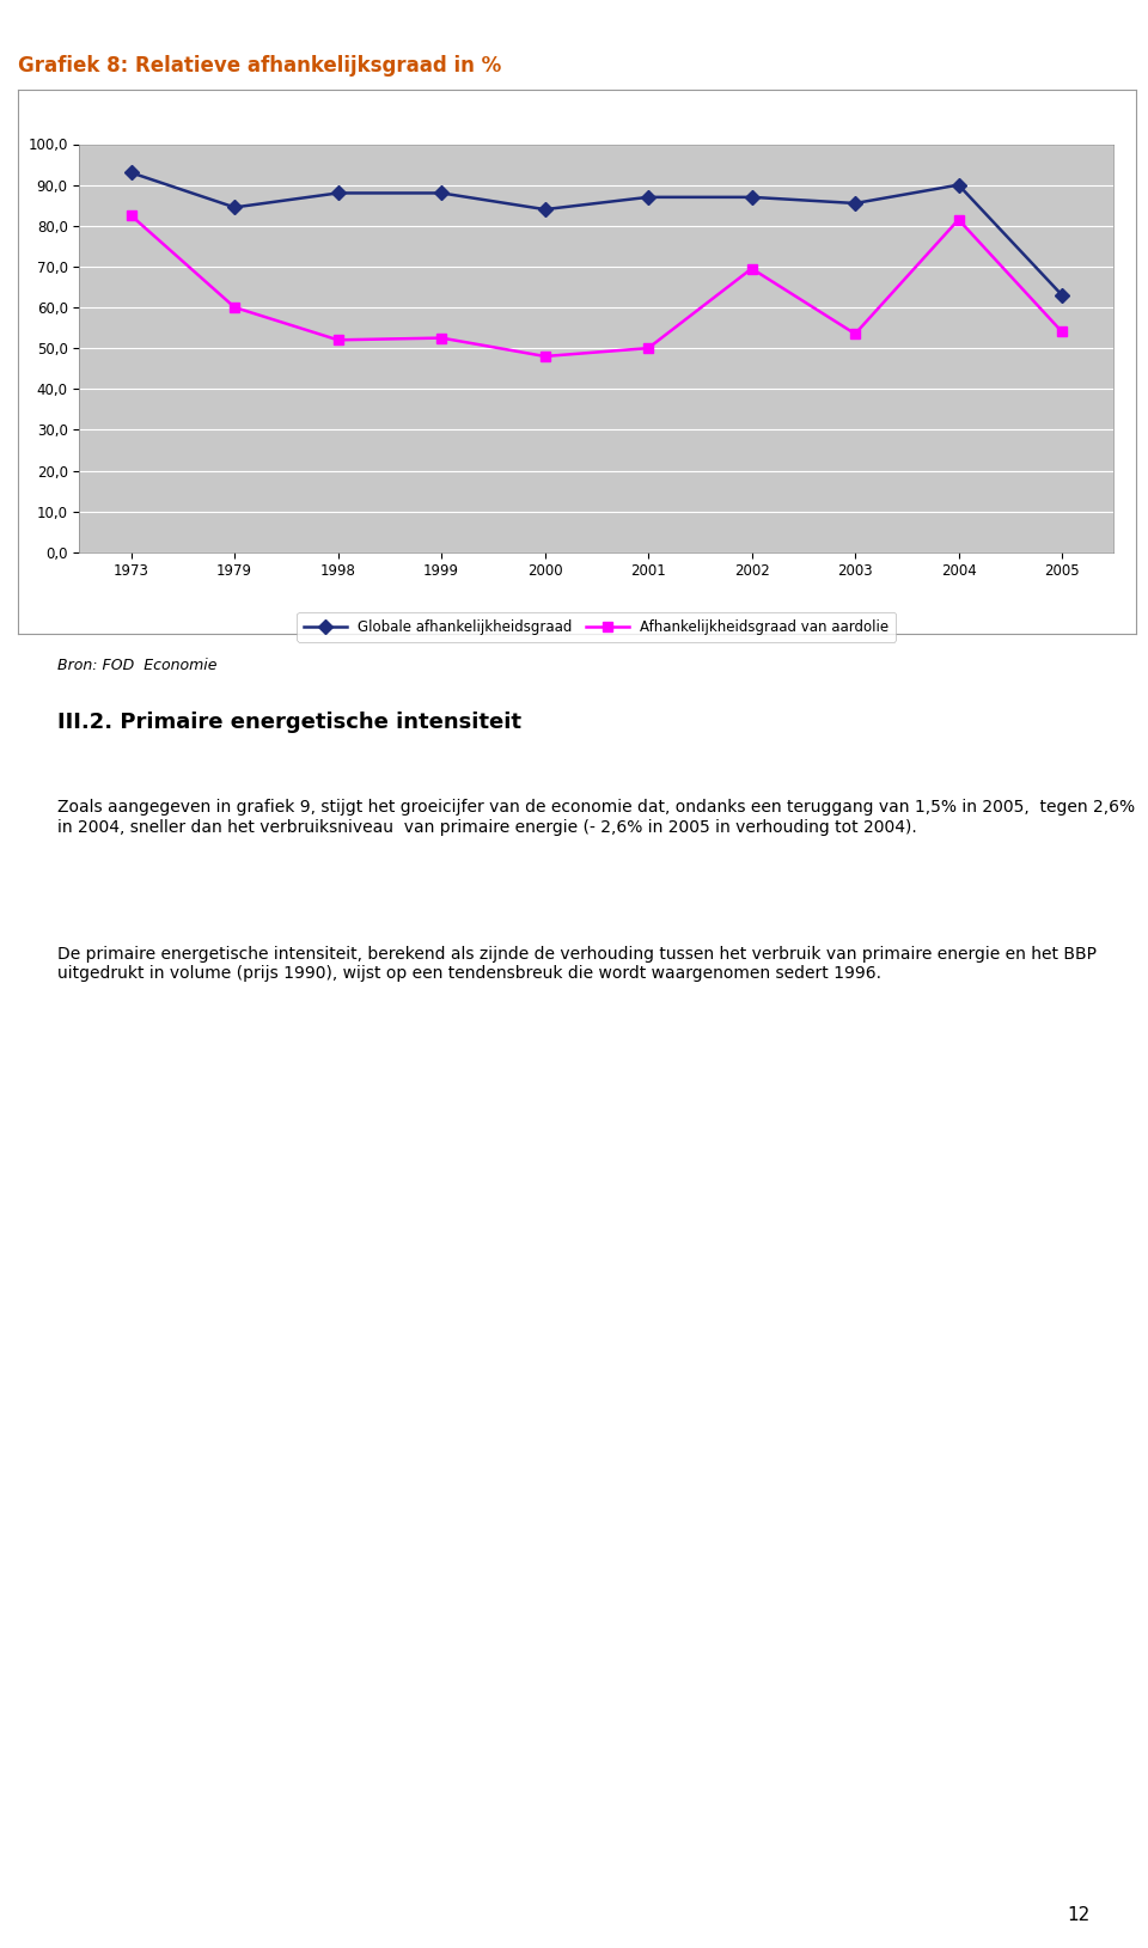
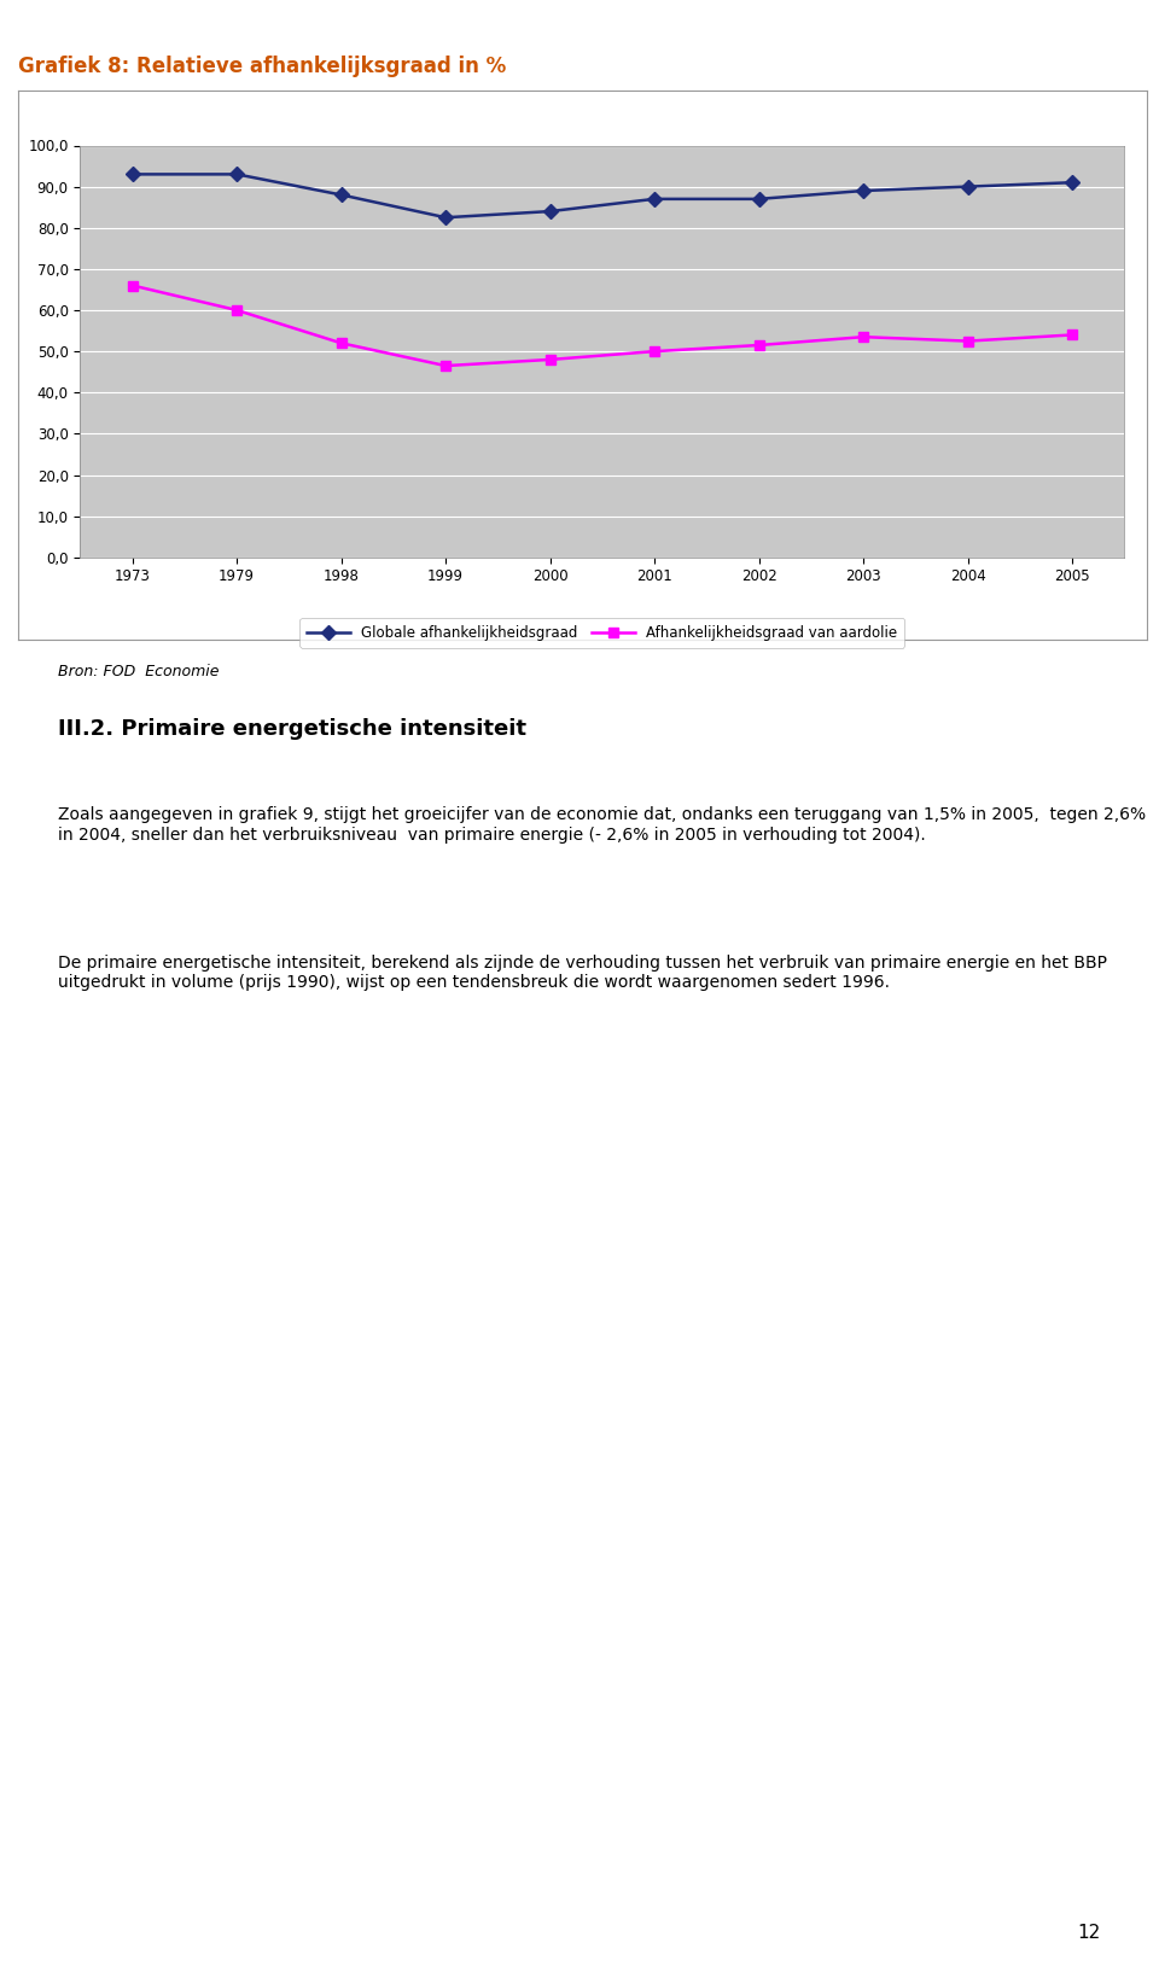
Afhankelijkheidsgraad van aardolie/1973: 82,5 -> 66,0
Globale afhankelijkheidsgraad/1979: 84,5 -> 93,0
Globale afhankelijkheidsgraad/1999: 88,0 -> 82,5
Afhankelijkheidsgraad van aardolie/1999: 52,5 -> 46,5
Afhankelijkheidsgraad van aardolie/2002: 69,5 -> 51,5
Globale afhankelijkheidsgraad/2003: 85,5 -> 89,0
Afhankelijkheidsgraad van aardolie/2004: 81,5 -> 52,5
Globale afhankelijkheidsgraad/2005: 63,0 -> 91,0
